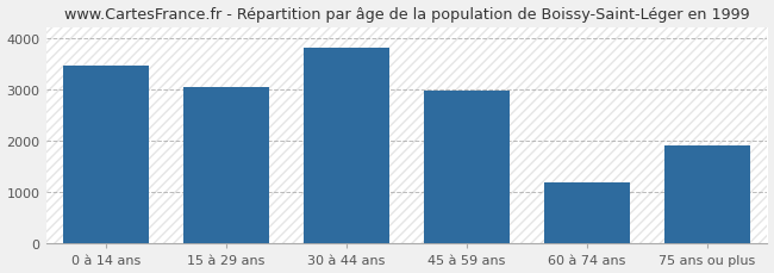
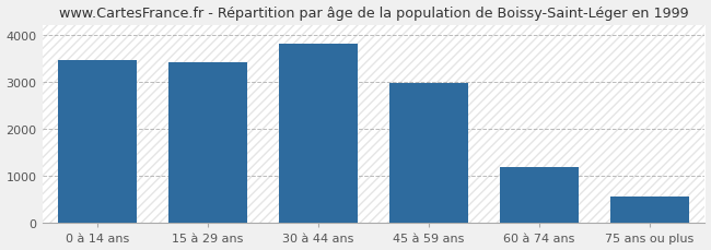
15 à 29 ans: 3050 -> 3420
75 ans ou plus: 1900 -> 560
